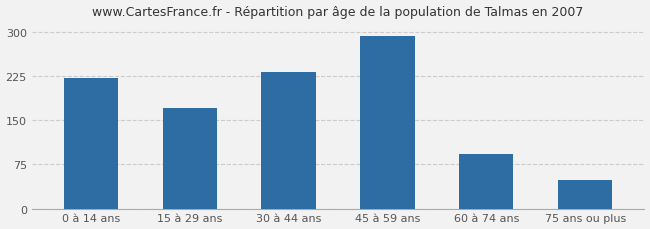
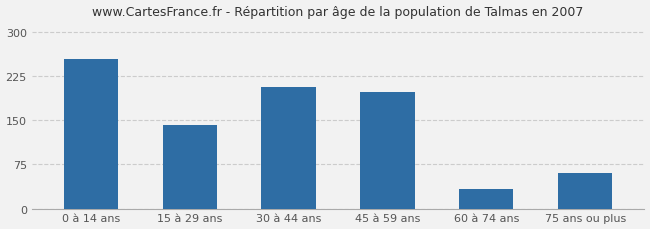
0 à 14 ans: 222 -> 254
15 à 29 ans: 170 -> 142
30 à 44 ans: 232 -> 206
45 à 59 ans: 293 -> 198
60 à 74 ans: 93 -> 34
75 ans ou plus: 48 -> 60
